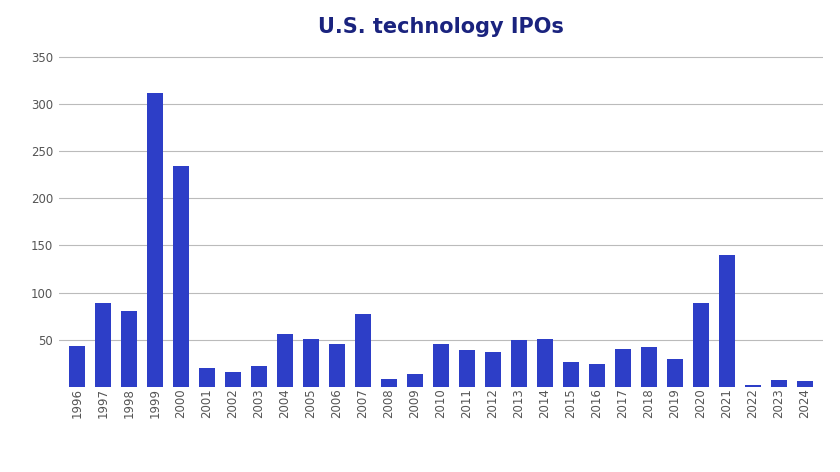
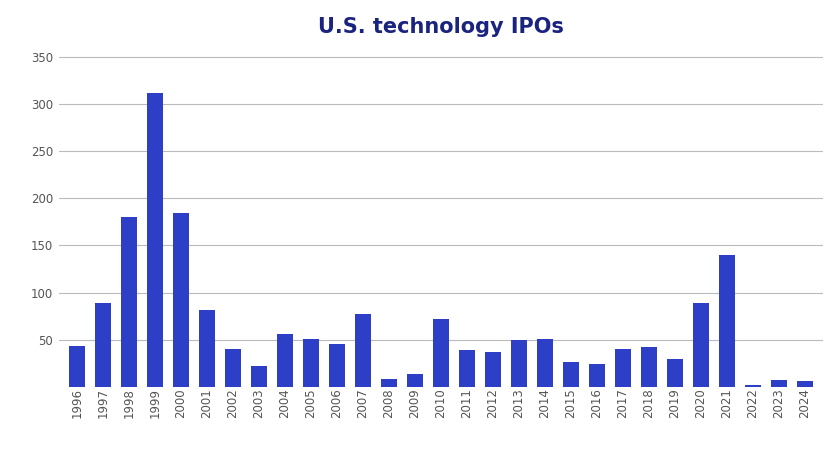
1998: 81 -> 180
2000: 234 -> 184
2001: 20 -> 82
2002: 16 -> 40
2010: 46 -> 72
